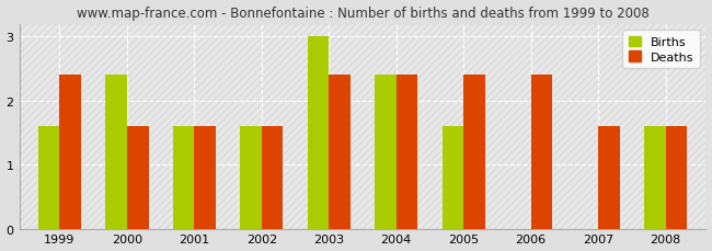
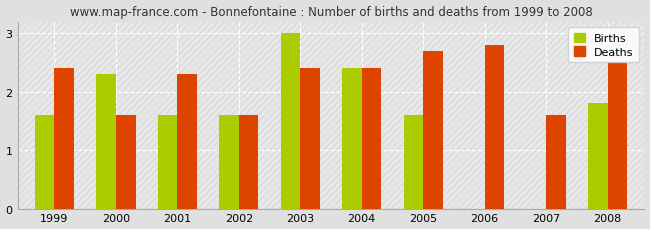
Births/2000: 2.4 -> 2.3
Deaths/2001: 1.6 -> 2.3
Deaths/2005: 2.4 -> 2.7
Deaths/2006: 2.4 -> 2.8
Births/2008: 1.6 -> 1.8
Deaths/2008: 1.6 -> 2.5
